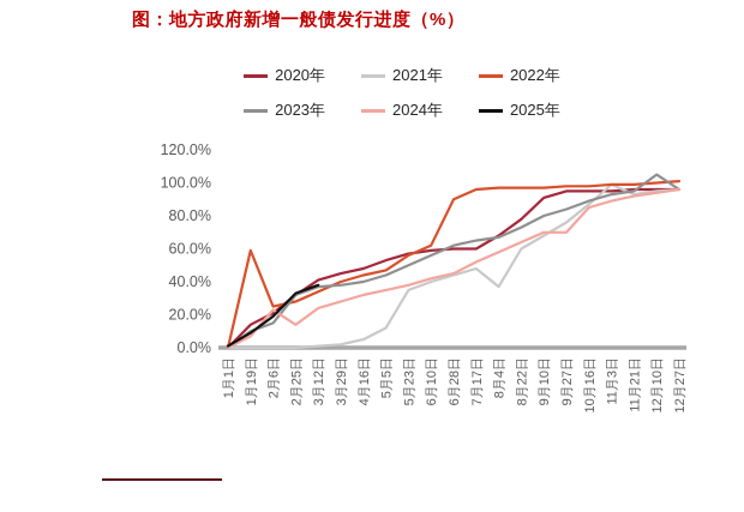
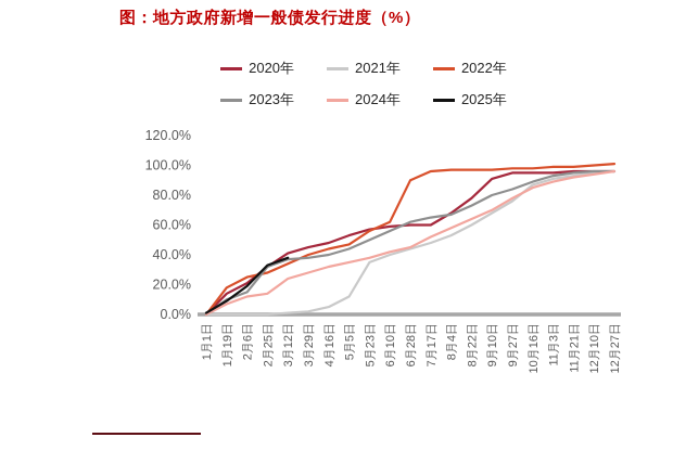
2022年/1月19日: 59% -> 18%
2024年/2月6日: 23% -> 12%
2021年/8月4日: 37% -> 53%
2024年/9月27日: 70% -> 78%
2021年/11月3日: 99% -> 91%
2023年/12月10日: 105% -> 96%
